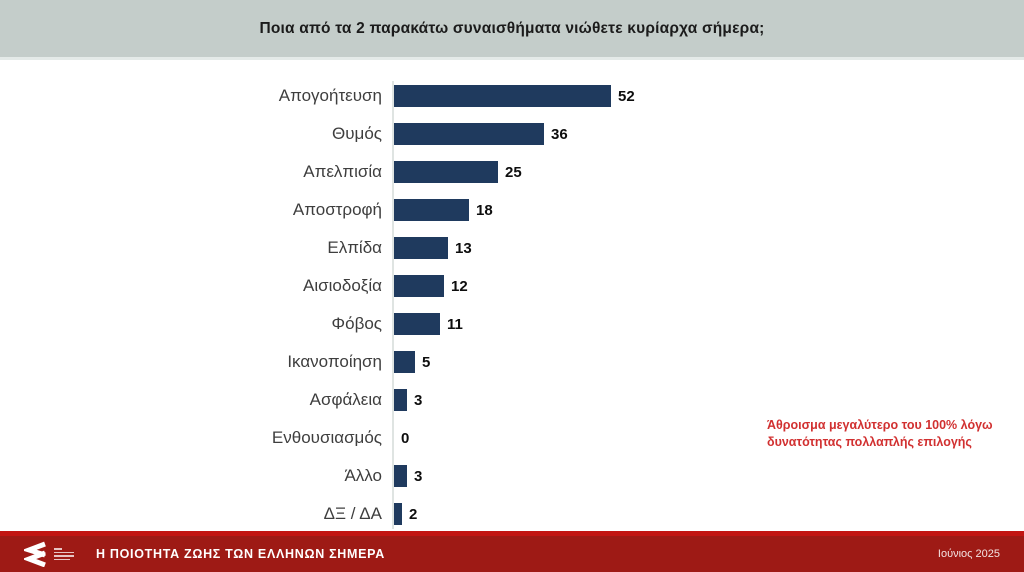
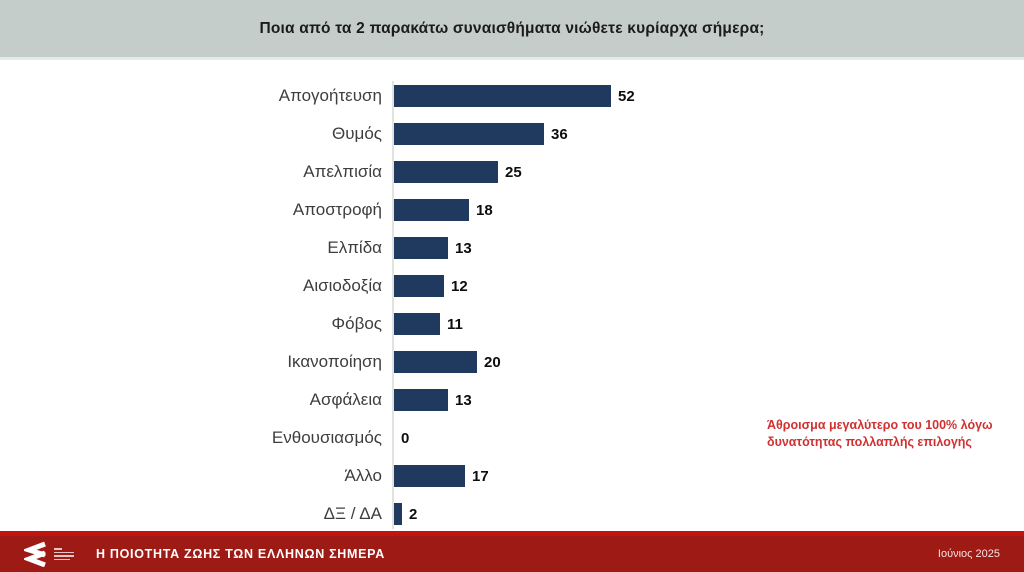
Ικανοποίηση: 5 -> 20
Ασφάλεια: 3 -> 13
Άλλο: 3 -> 17
